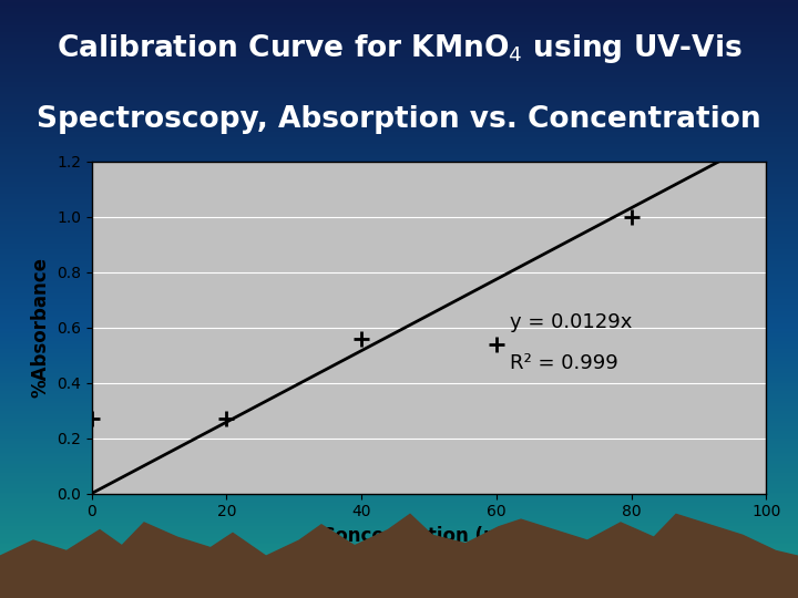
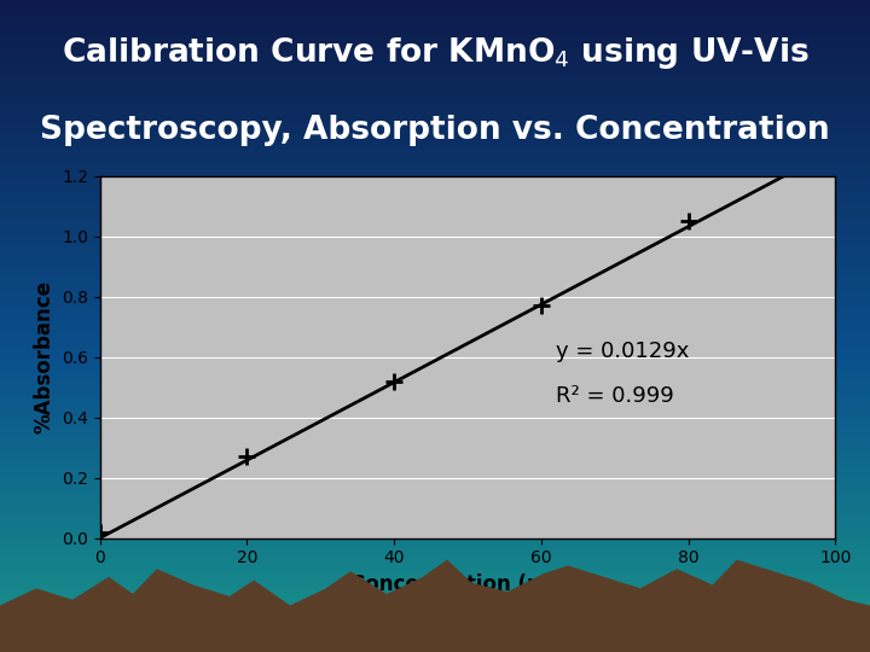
0: 0.27 -> 0.02
40: 0.56 -> 0.52
60: 0.54 -> 0.77
80: 1.00 -> 1.05
